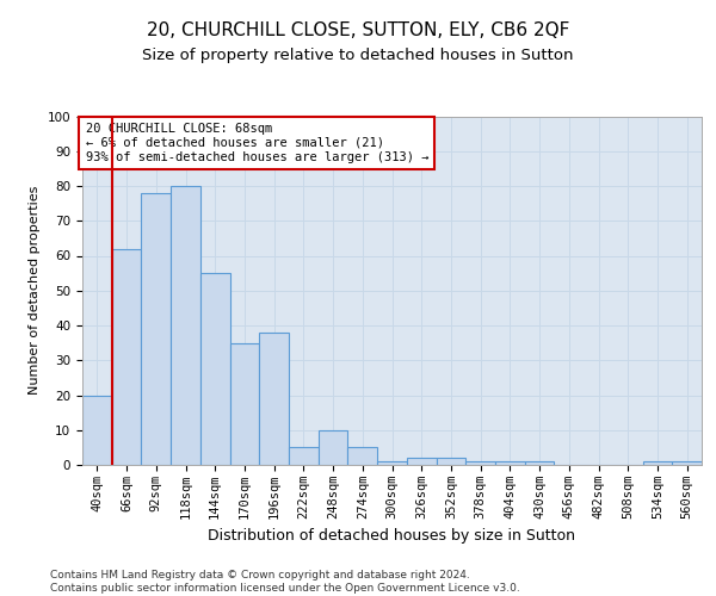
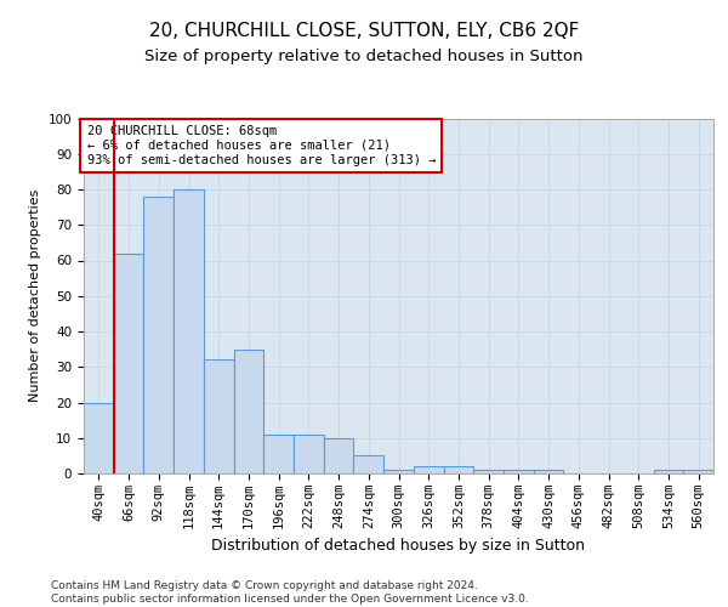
144sqm: 55 -> 32
196sqm: 38 -> 11
222sqm: 5 -> 11
